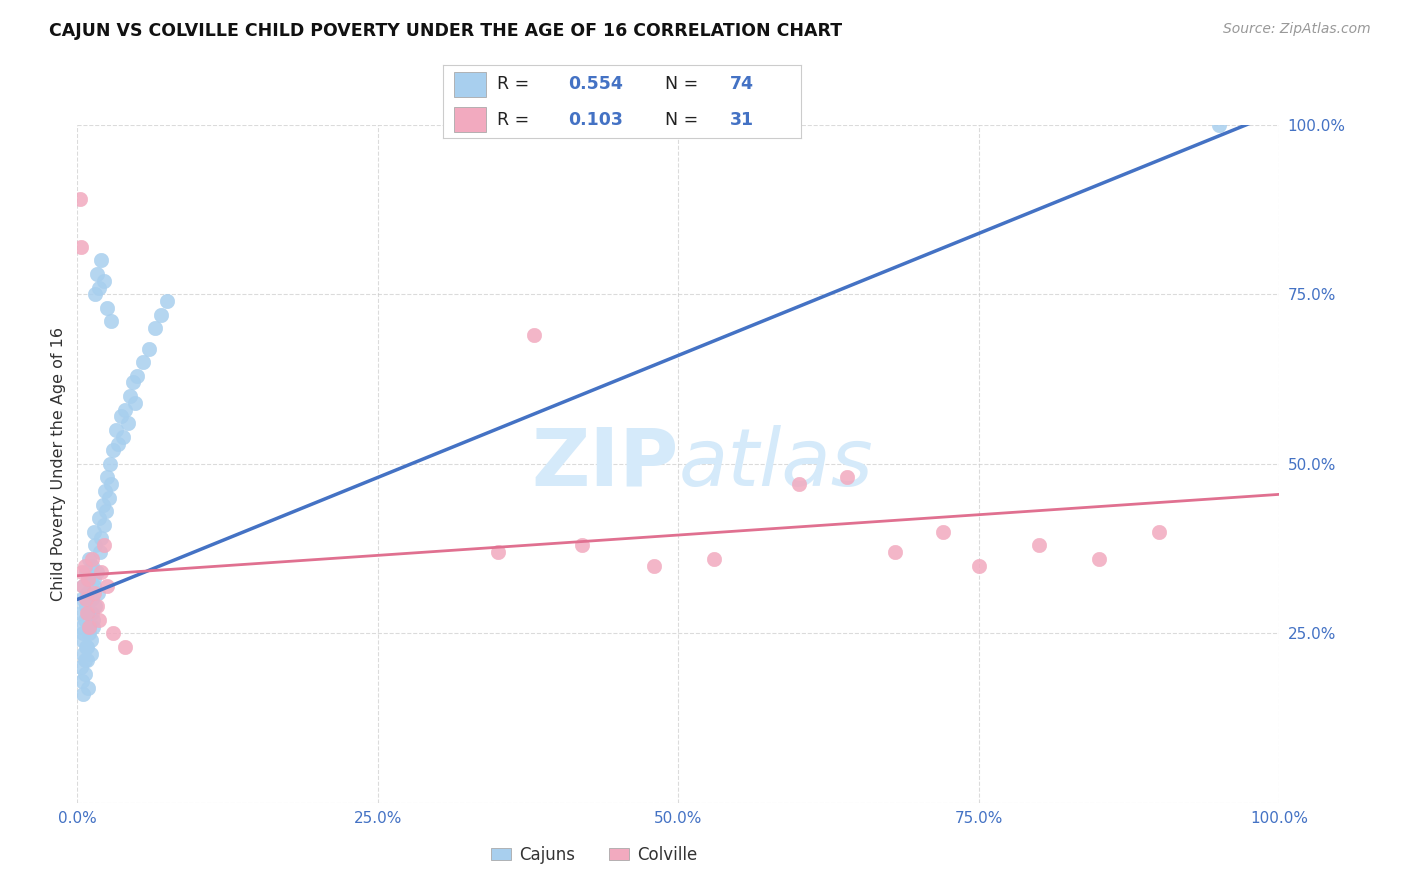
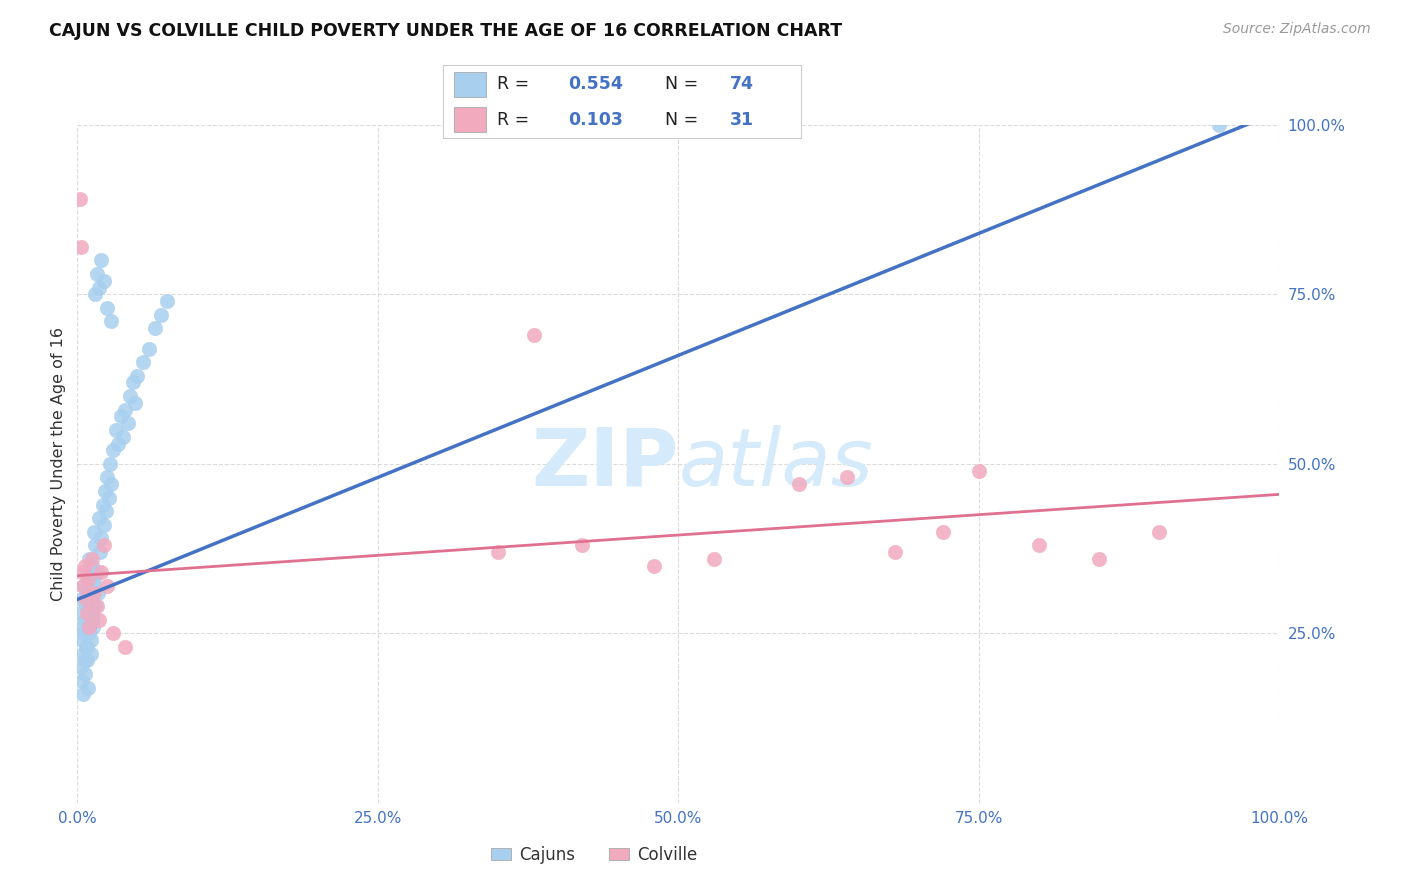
Colville/75.0%: 35% -> 49%
